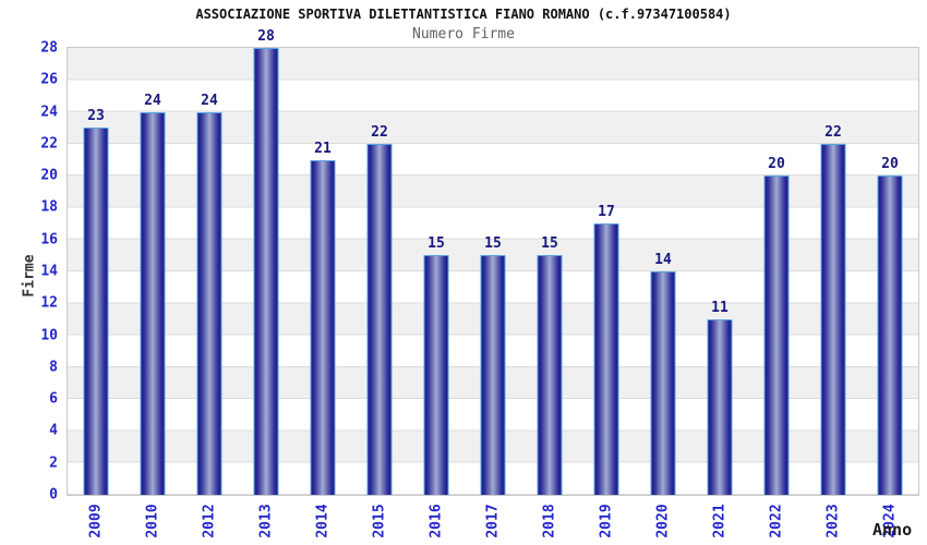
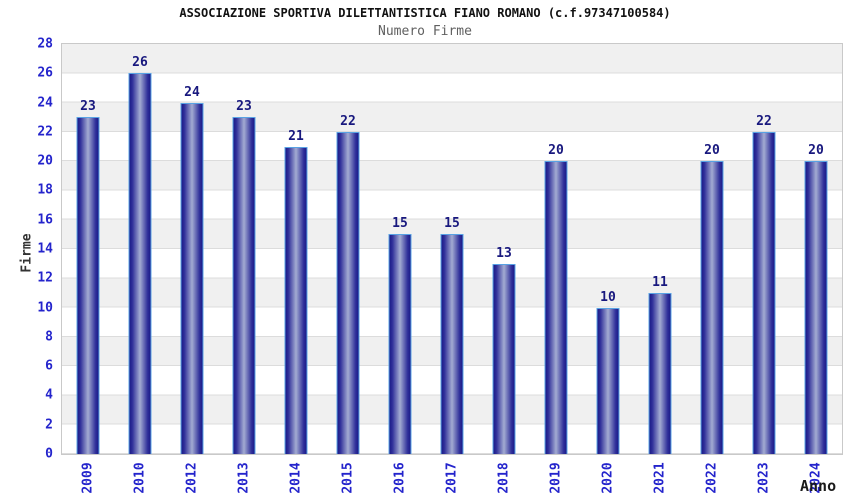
2010: 24 -> 26
2013: 28 -> 23
2018: 15 -> 13
2019: 17 -> 20
2020: 14 -> 10
